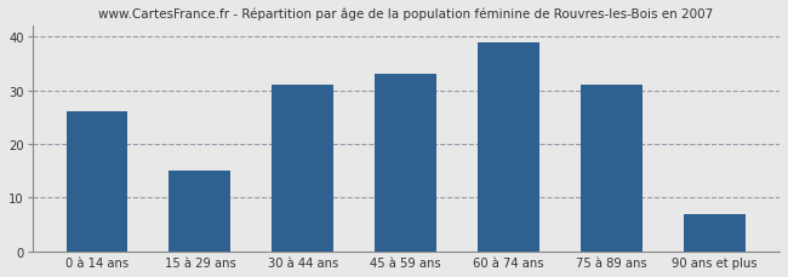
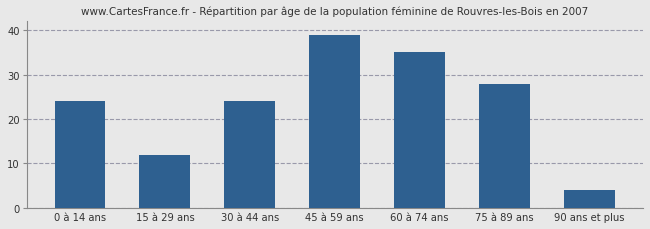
0 à 14 ans: 26 -> 24
15 à 29 ans: 15 -> 12
30 à 44 ans: 31 -> 24
45 à 59 ans: 33 -> 39
60 à 74 ans: 39 -> 35
75 à 89 ans: 31 -> 28
90 ans et plus: 7 -> 4
